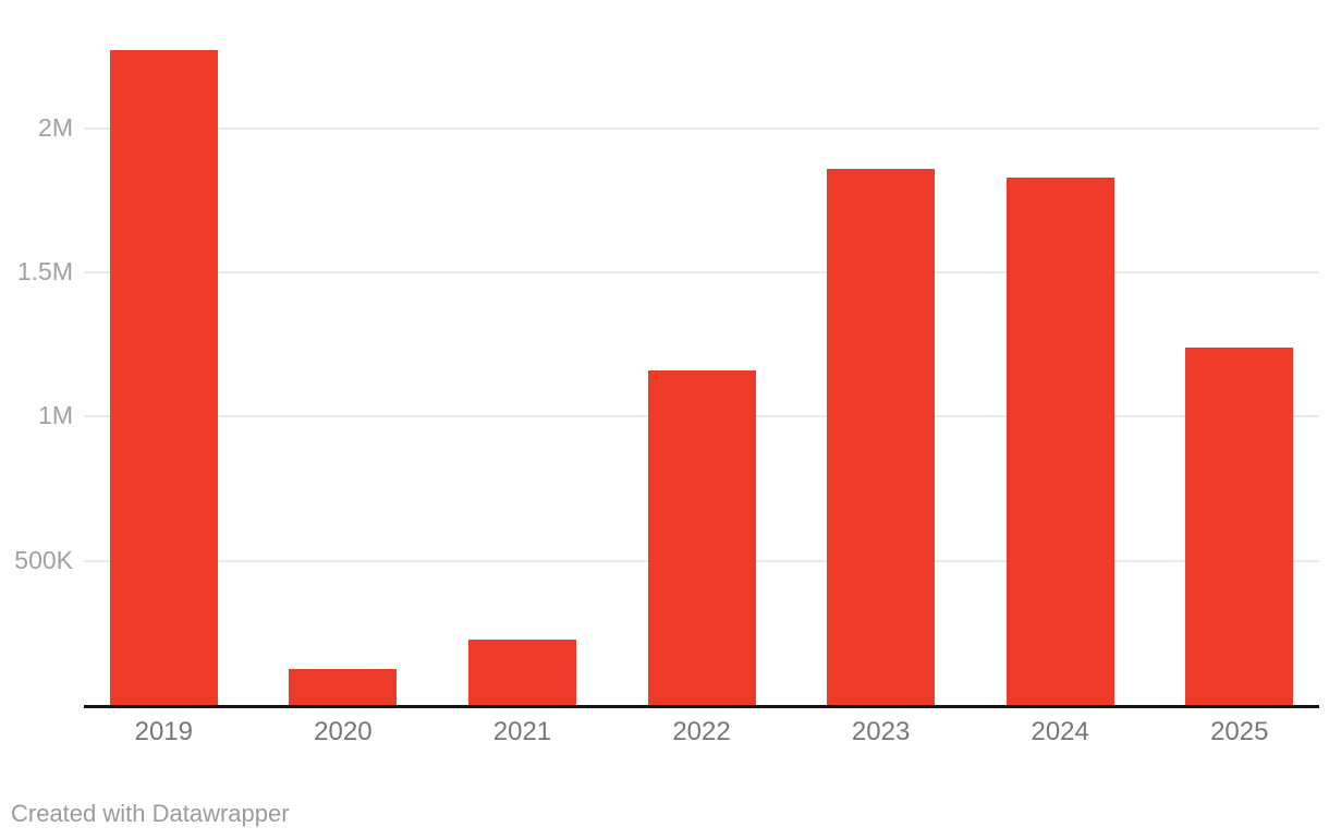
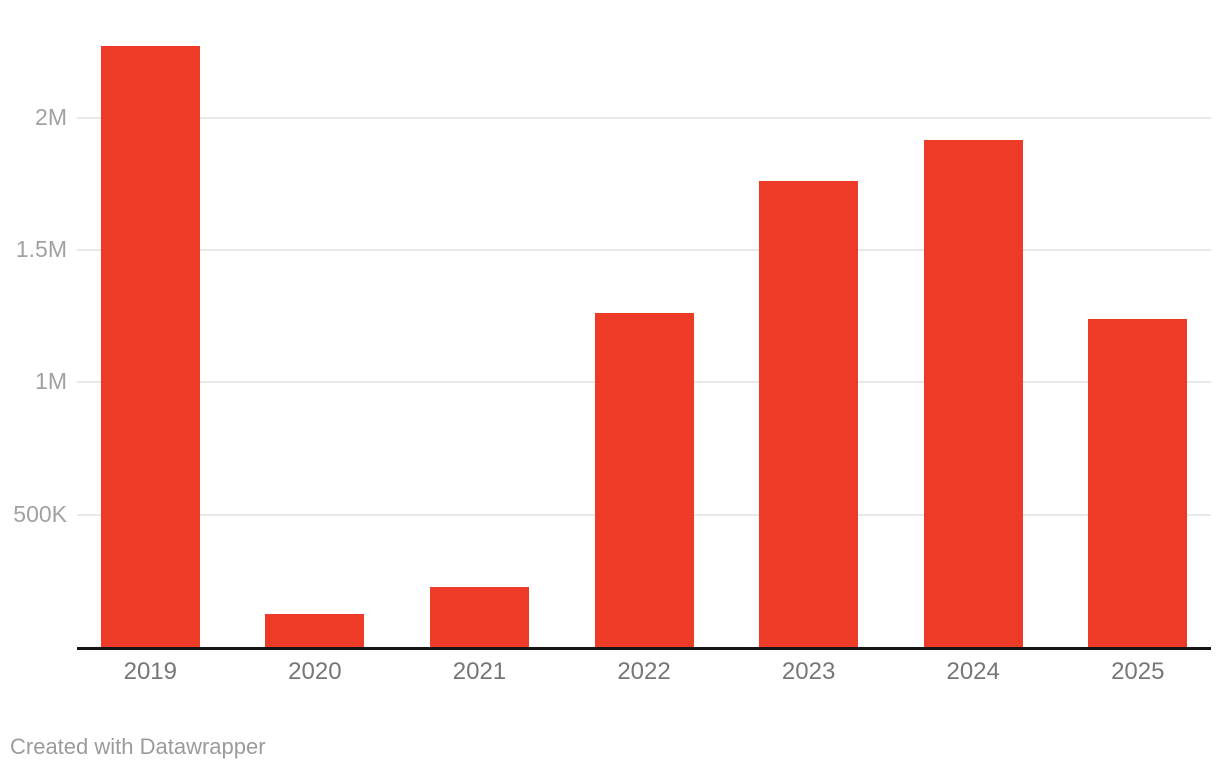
2022: 1.16M -> 1.26M
2023: 1.86M -> 1.76M
2024: 1.83M -> 1.92M
